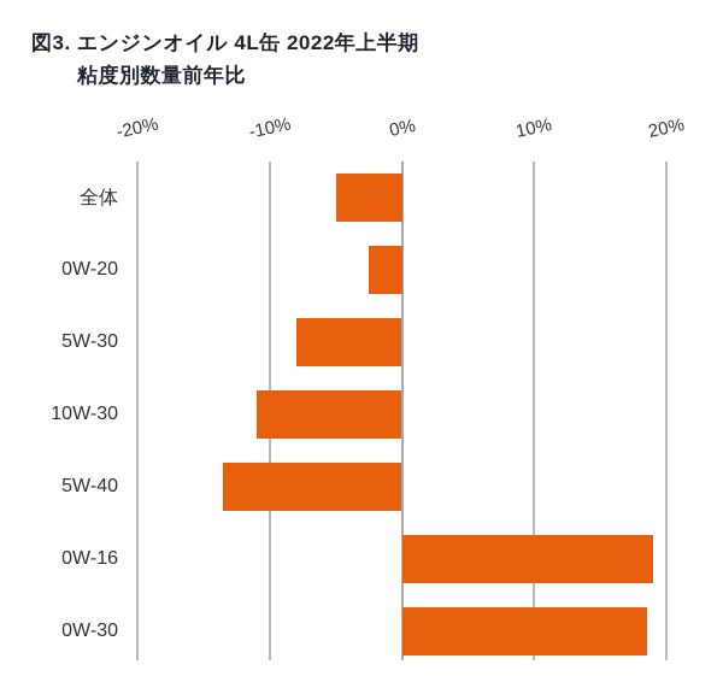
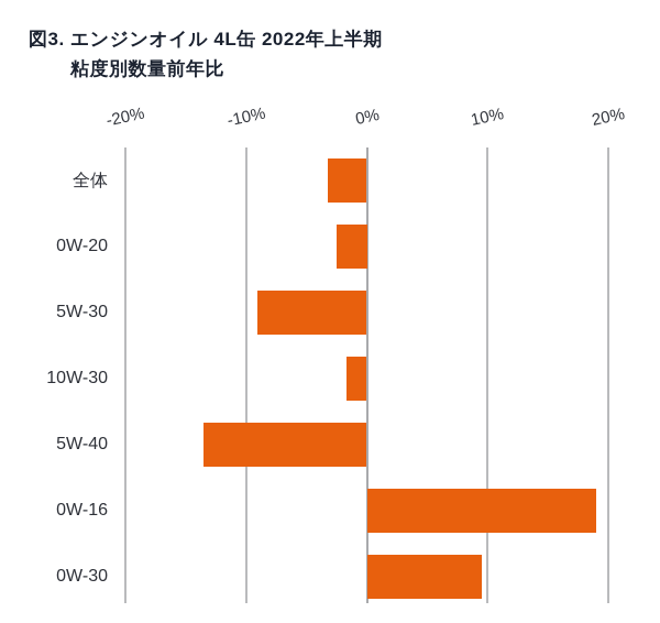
全体: -5.0% -> -3.2%
5W-30: -8.0% -> -9.1%
10W-30: -11.0% -> -1.7%
0W-30: 18.5% -> 9.5%
